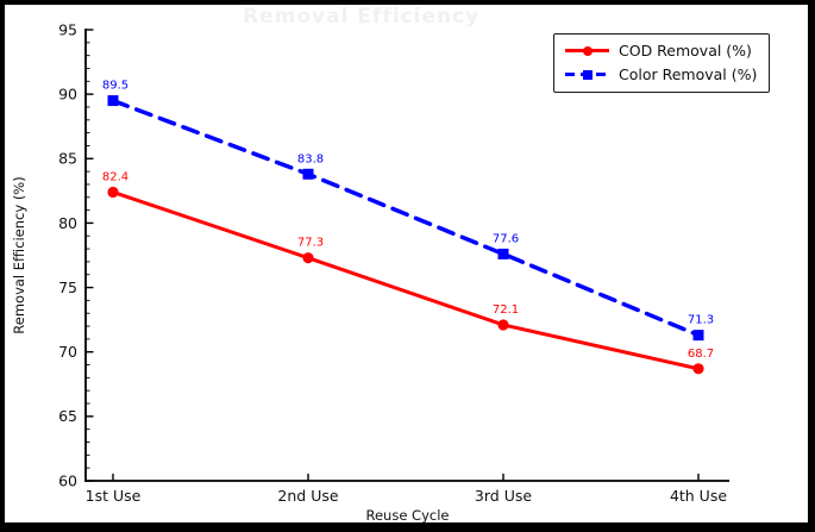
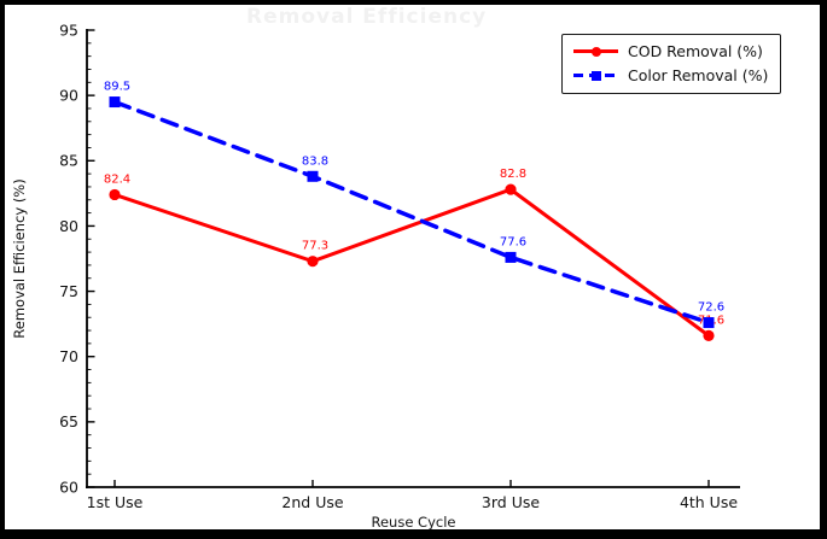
COD Removal (%)/3rd Use: 72.1 -> 82.8
COD Removal (%)/4th Use: 68.7 -> 71.6
Color Removal (%)/4th Use: 71.3 -> 72.6
